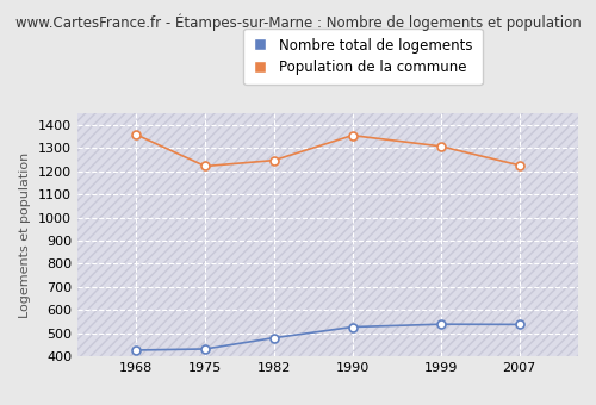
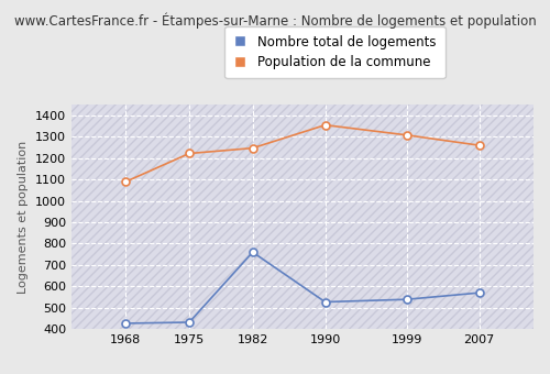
Population de la commune/1968: 1360 -> 1090
Nombre total de logements/1982: 480 -> 760
Nombre total de logements/2007: 540 -> 570
Population de la commune/2007: 1230 -> 1260
